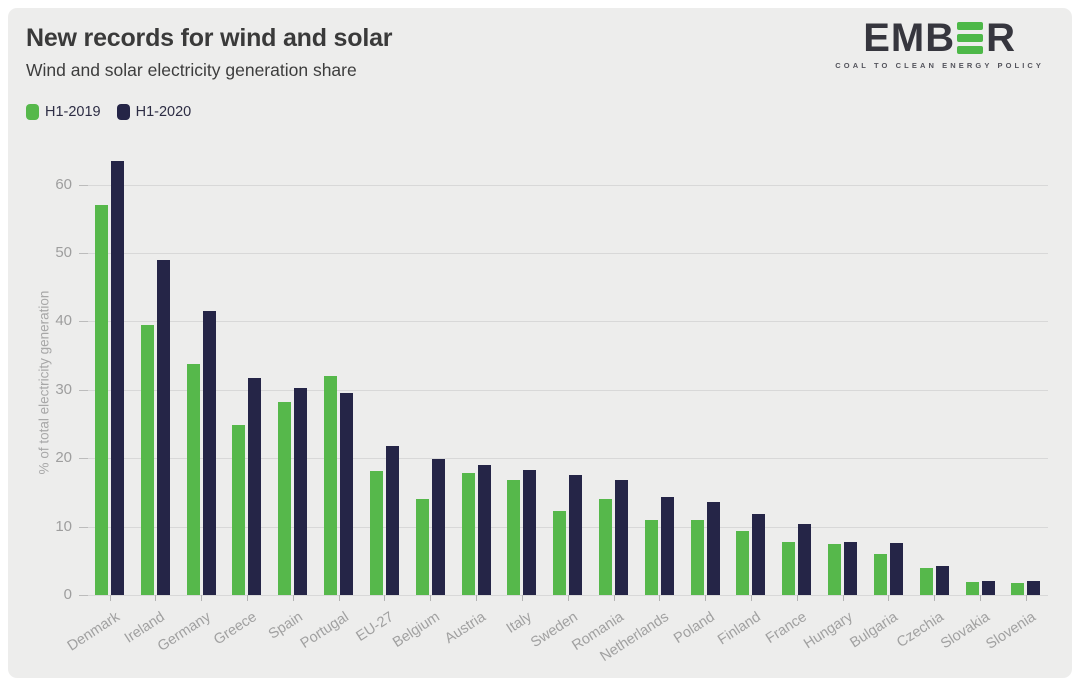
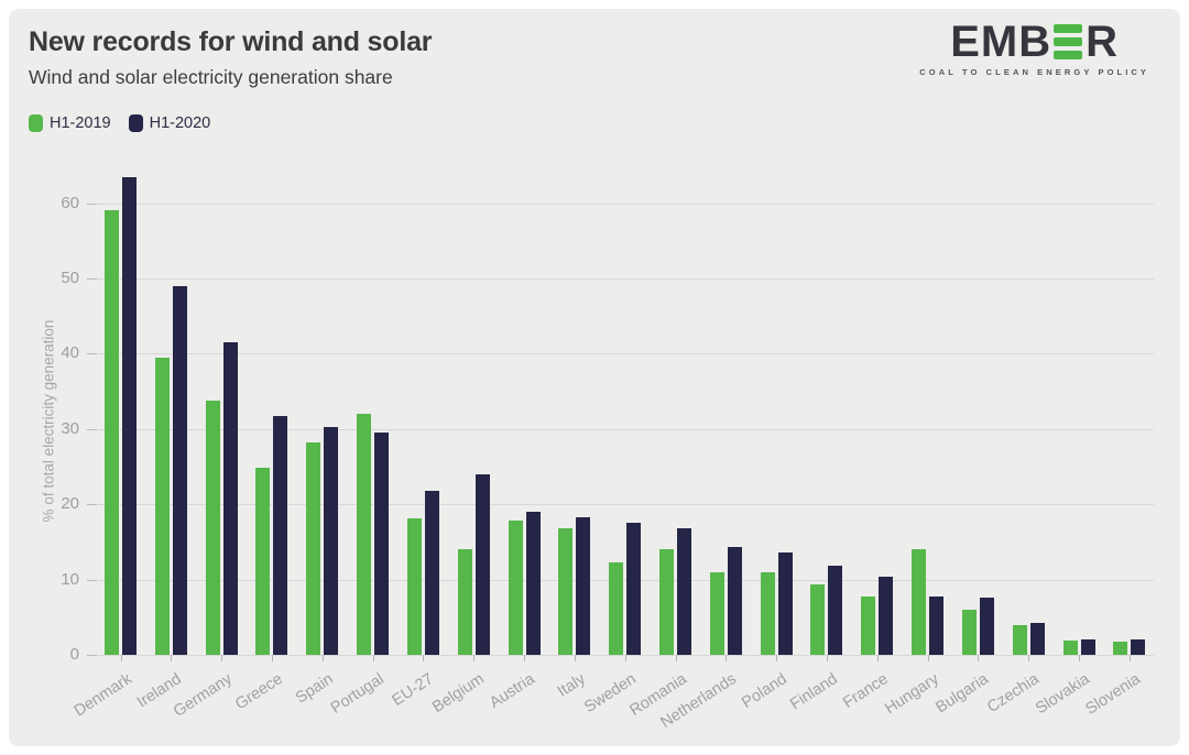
H1-2019/Denmark: 57 -> 59
H1-2020/Belgium: 20 -> 24
H1-2019/Hungary: 8 -> 14
